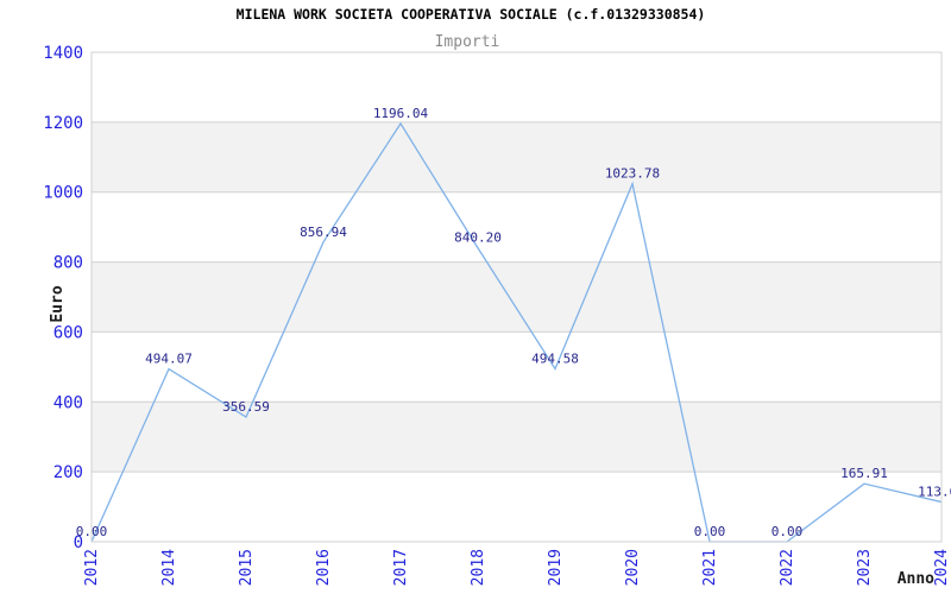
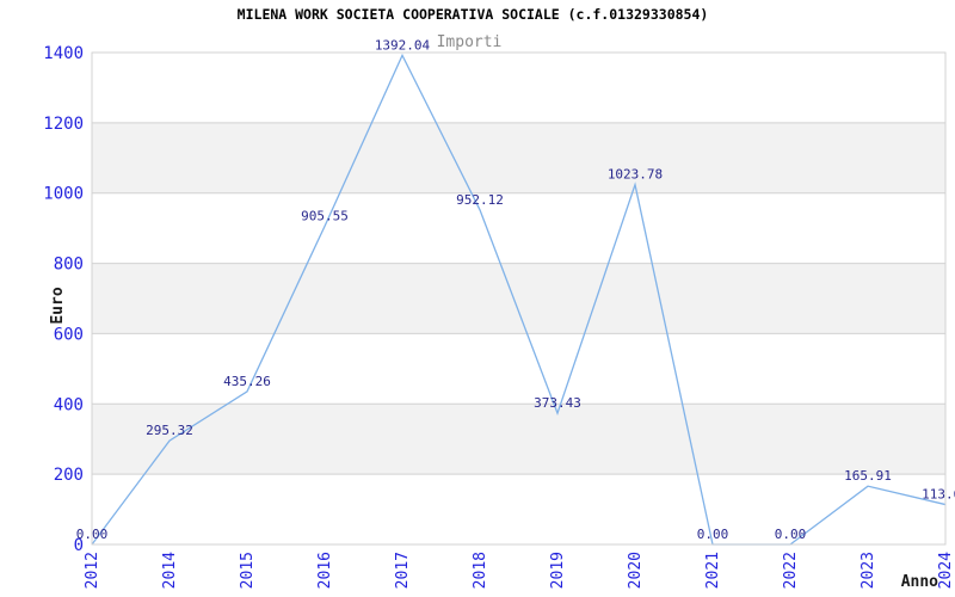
2014: 494.07 -> 295.32
2015: 356.59 -> 435.26
2016: 856.94 -> 905.55
2017: 1196.04 -> 1392.04
2018: 840.20 -> 952.12
2019: 494.58 -> 373.43
